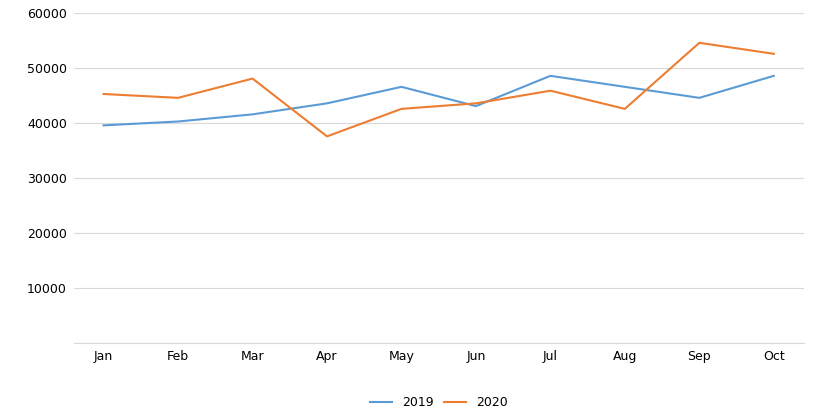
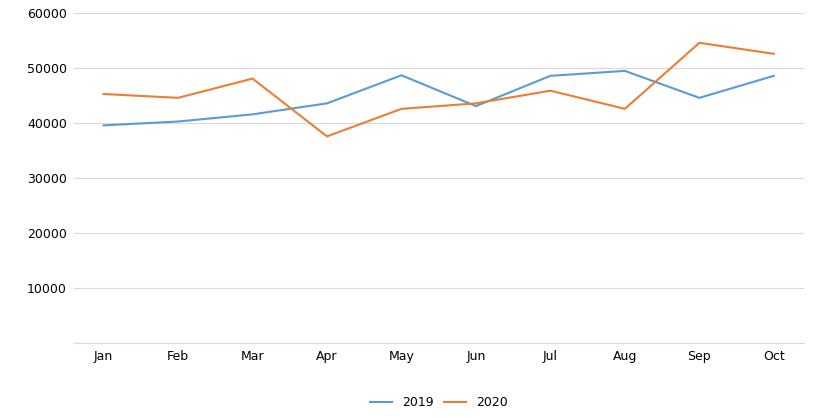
2019/May: 46500 -> 48600
2019/Aug: 46500 -> 49400
